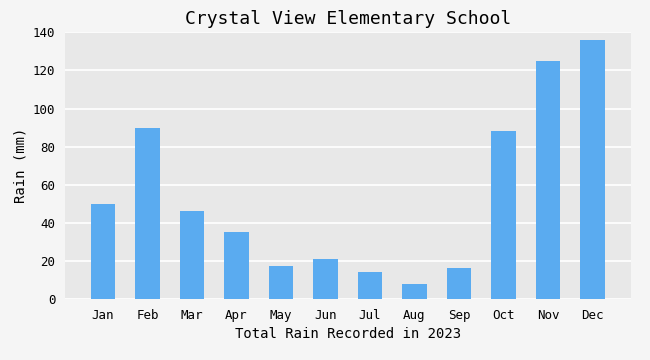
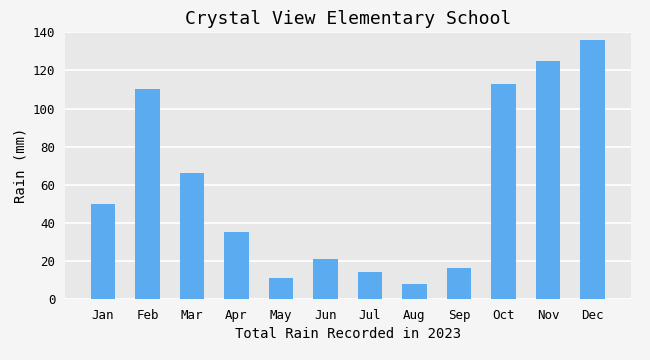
Feb: 90 -> 110
Mar: 46 -> 66
May: 17 -> 11
Oct: 88 -> 113
